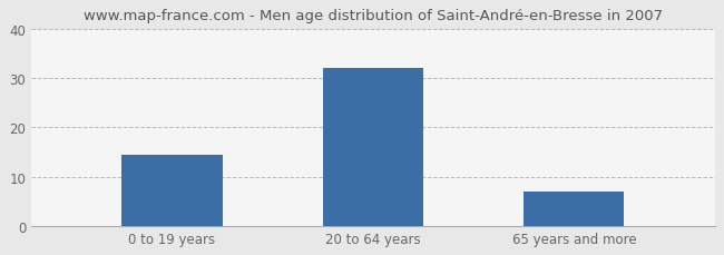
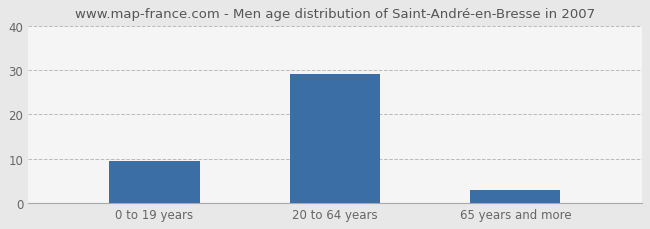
0 to 19 years: 14.5 -> 9.5
20 to 64 years: 32.0 -> 29.0
65 years and more: 7.0 -> 3.0
